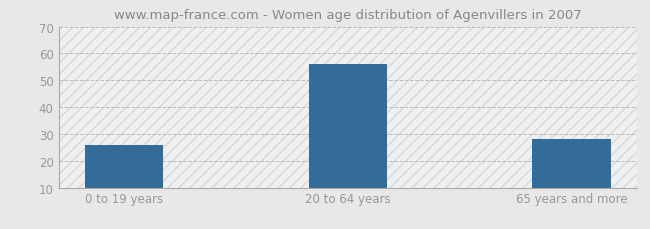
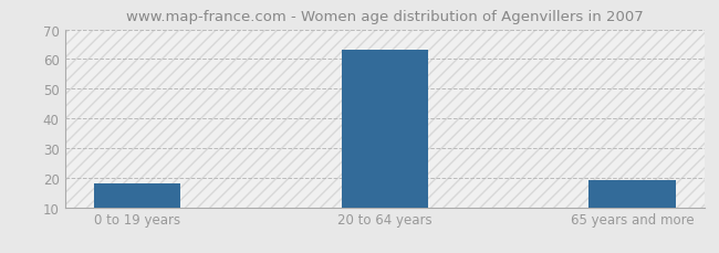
0 to 19 years: 26 -> 18
20 to 64 years: 56 -> 63
65 years and more: 28 -> 19
